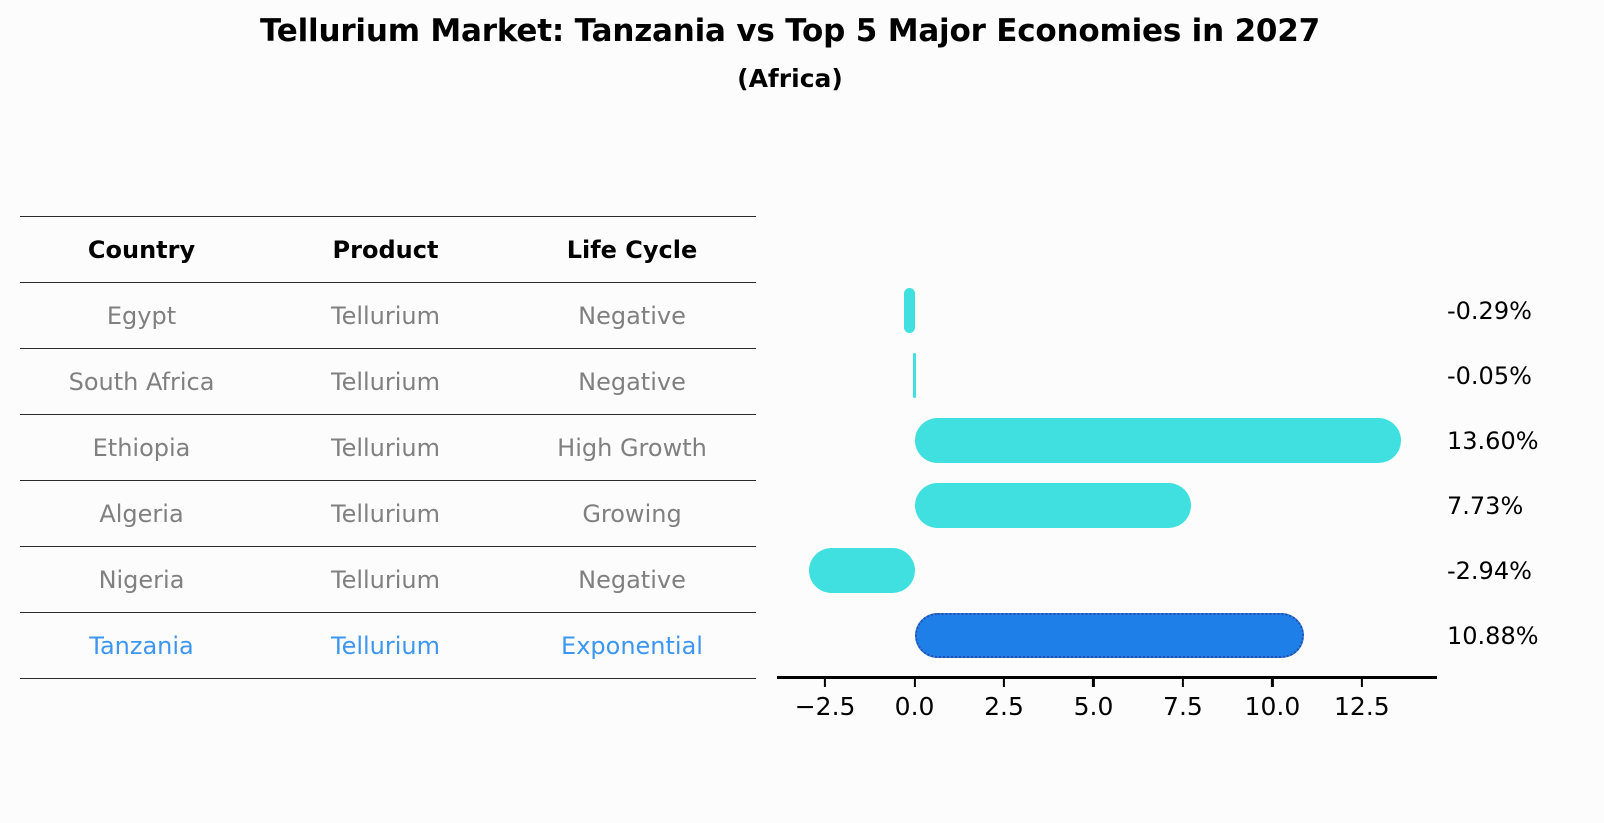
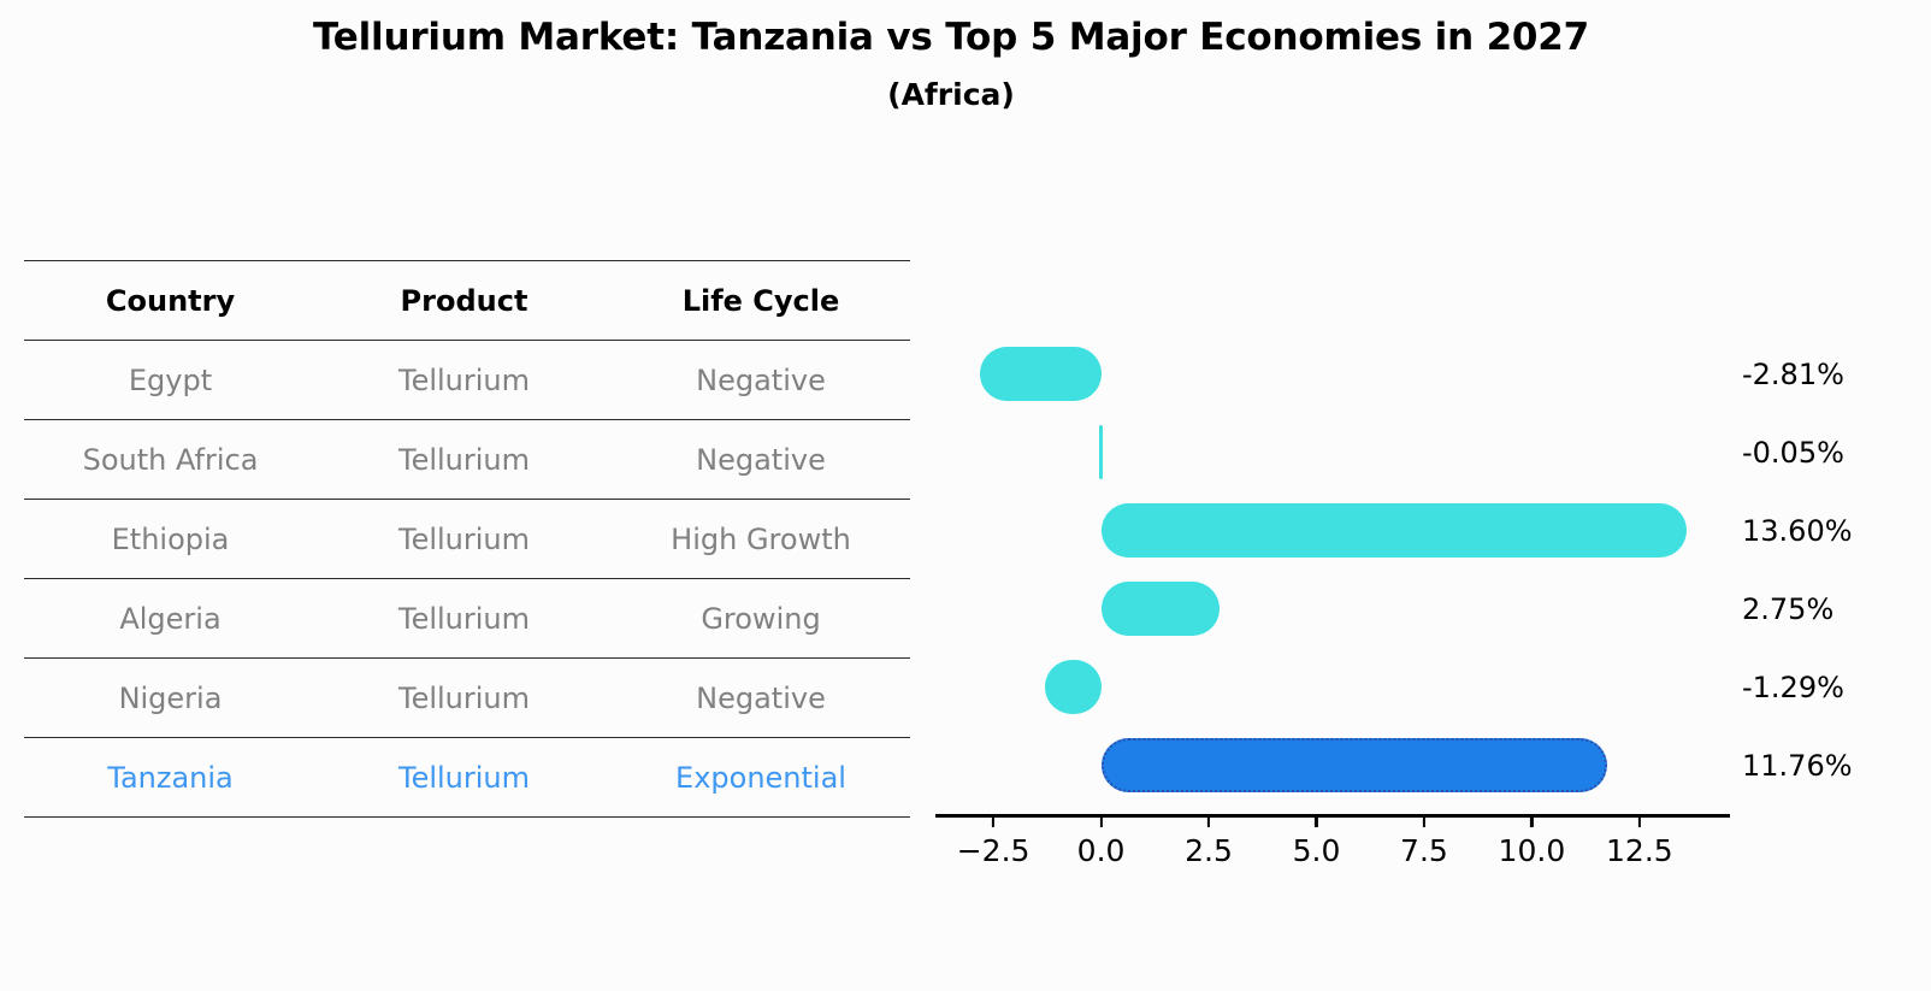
Egypt: -0.29% -> -2.81%
Algeria: 7.73% -> 2.75%
Nigeria: -2.94% -> -1.29%
Tanzania: 10.88% -> 11.76%
